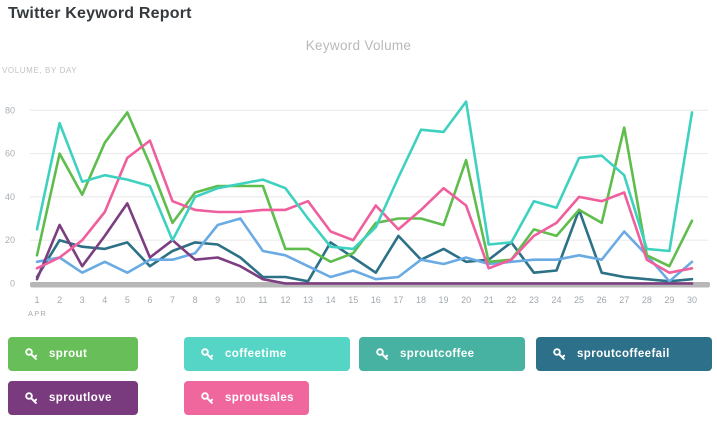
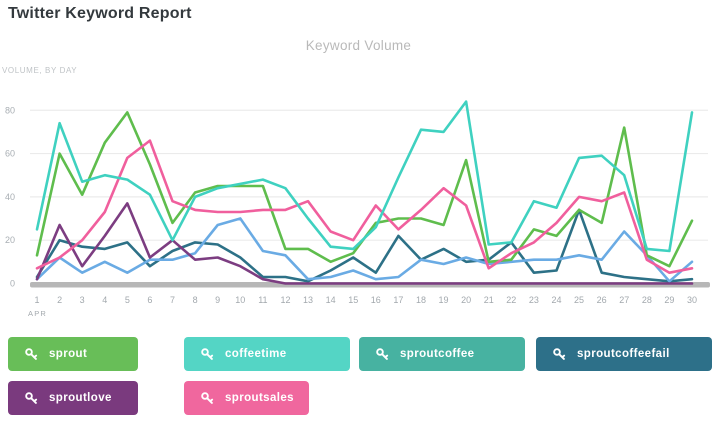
sproutcoffee/1: 10 -> 2
coffeetime/6: 45 -> 41
sproutcoffee/13: 8 -> 2
sproutcoffeefail/14: 19 -> 6
sproutsales/22: 11 -> 14
sproutsales/23: 22 -> 19
